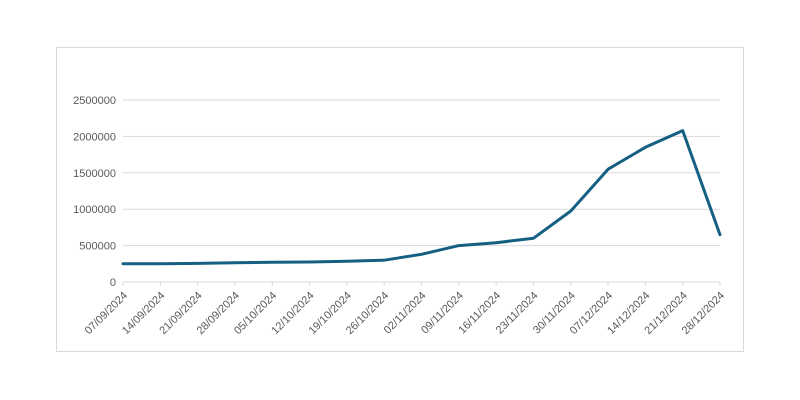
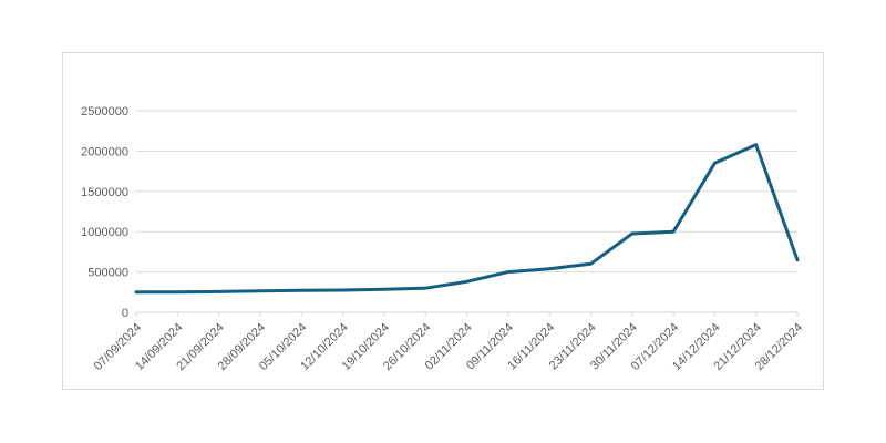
07/12/2024: 1600000 -> 1000000
